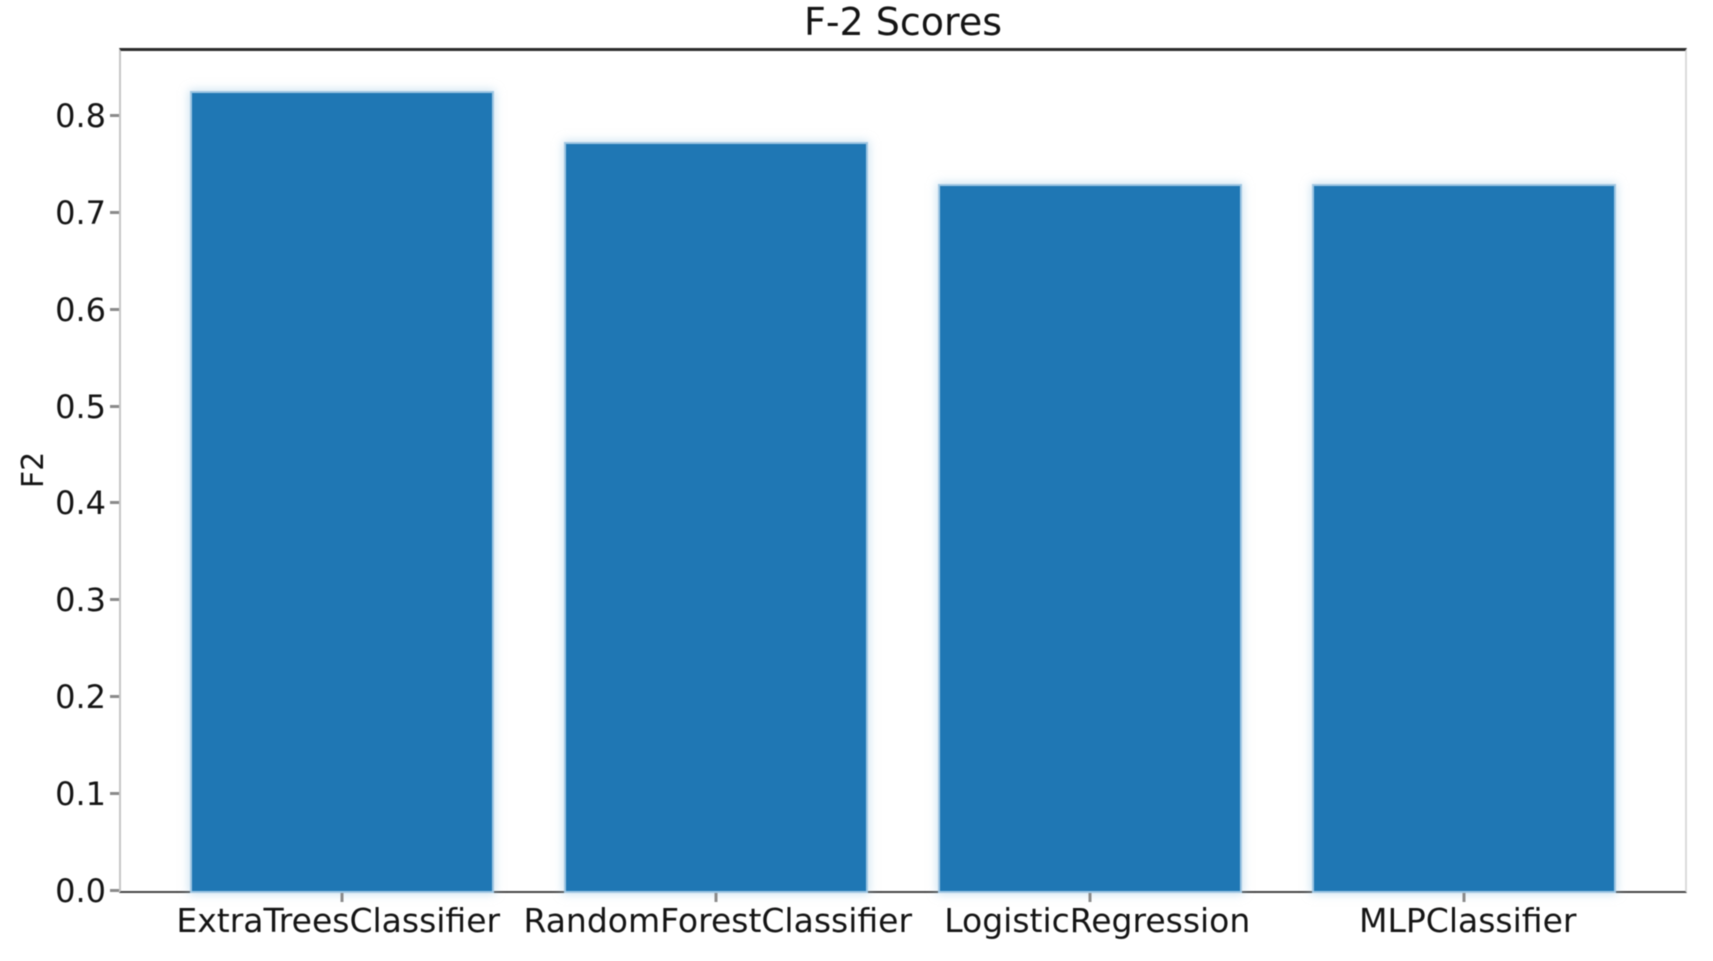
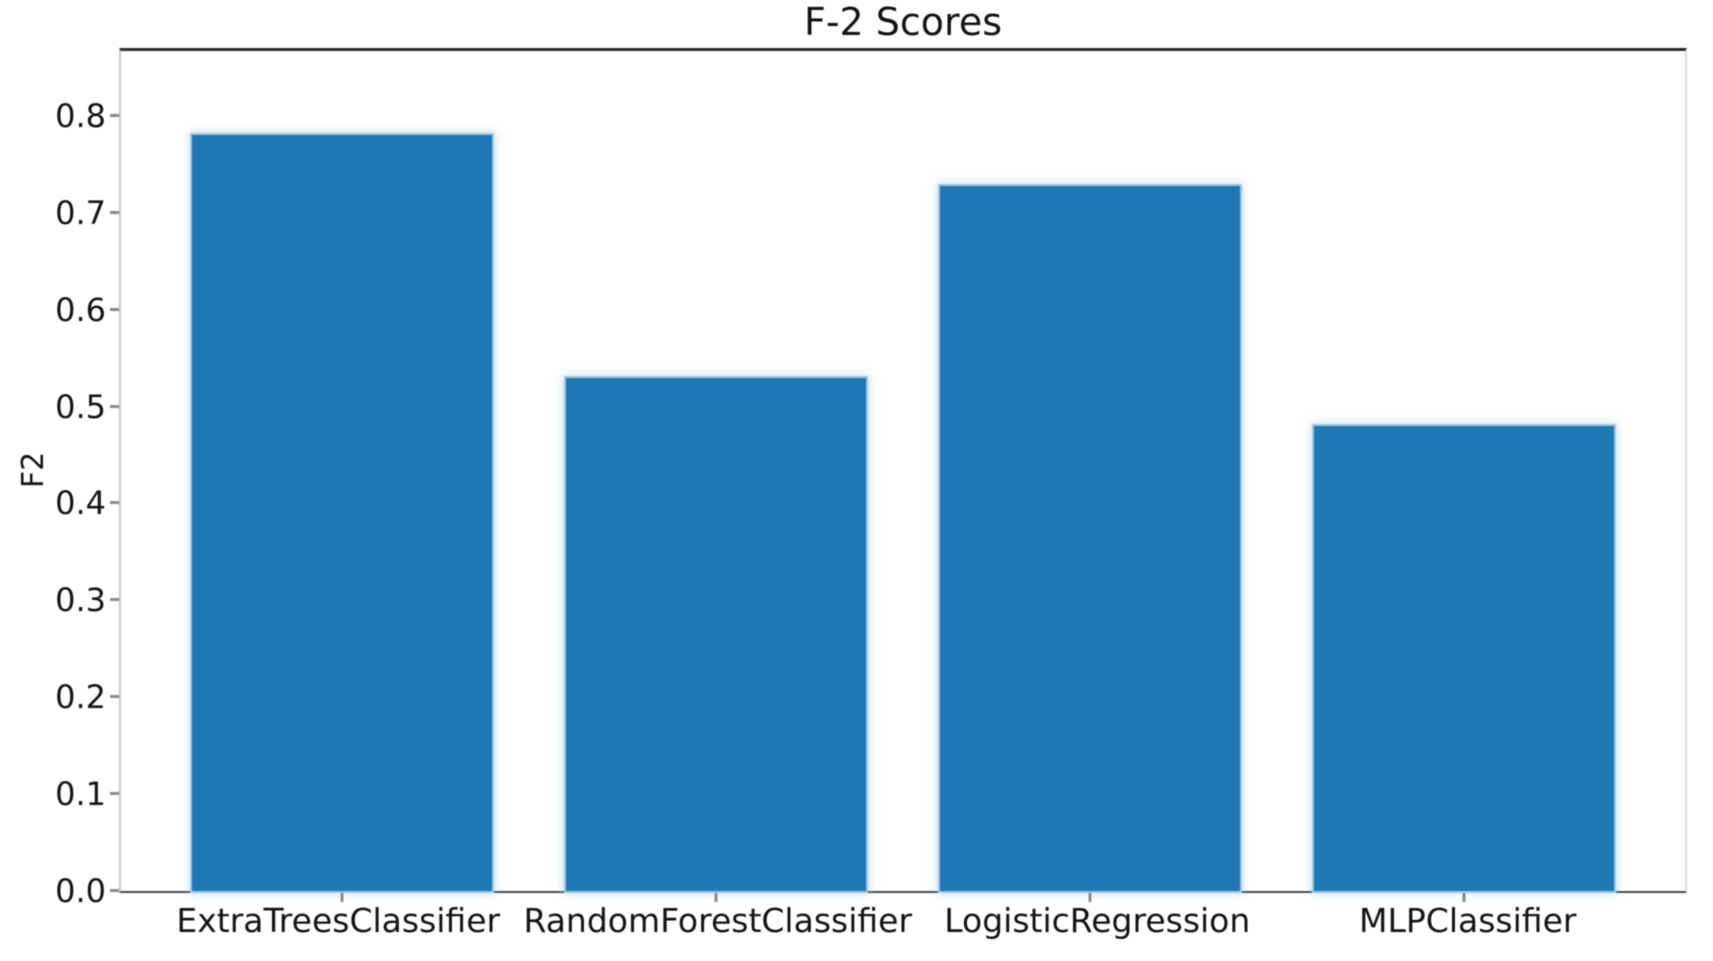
ExtraTreesClassifier: 0.82 -> 0.78
RandomForestClassifier: 0.77 -> 0.53
MLPClassifier: 0.73 -> 0.48
